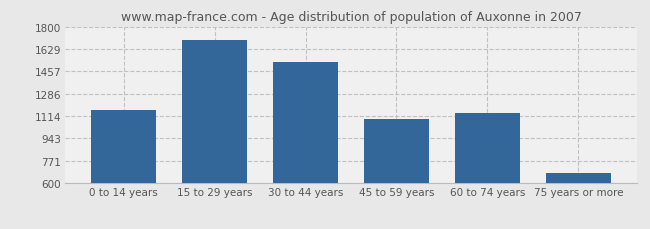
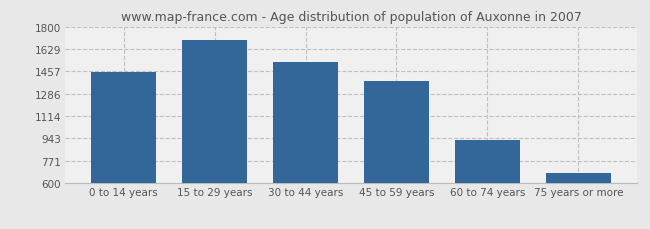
0 to 14 years: 1160 -> 1450
45 to 59 years: 1090 -> 1380
60 to 74 years: 1140 -> 930
